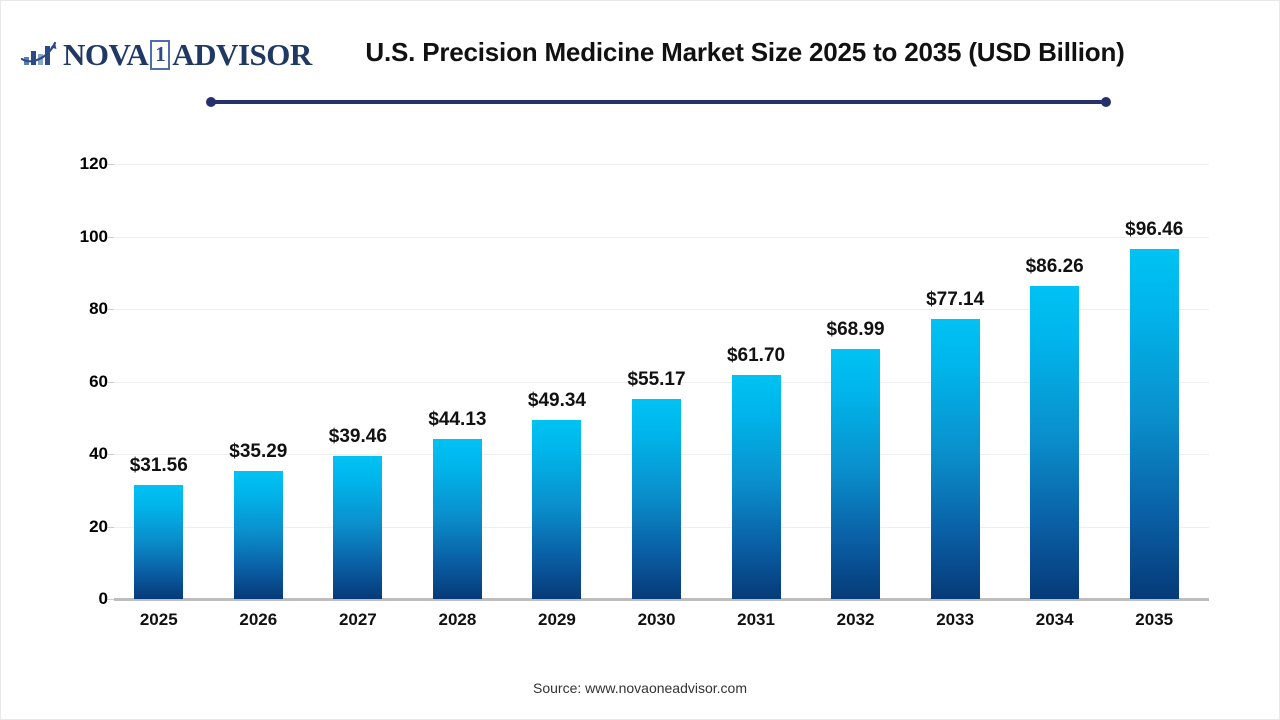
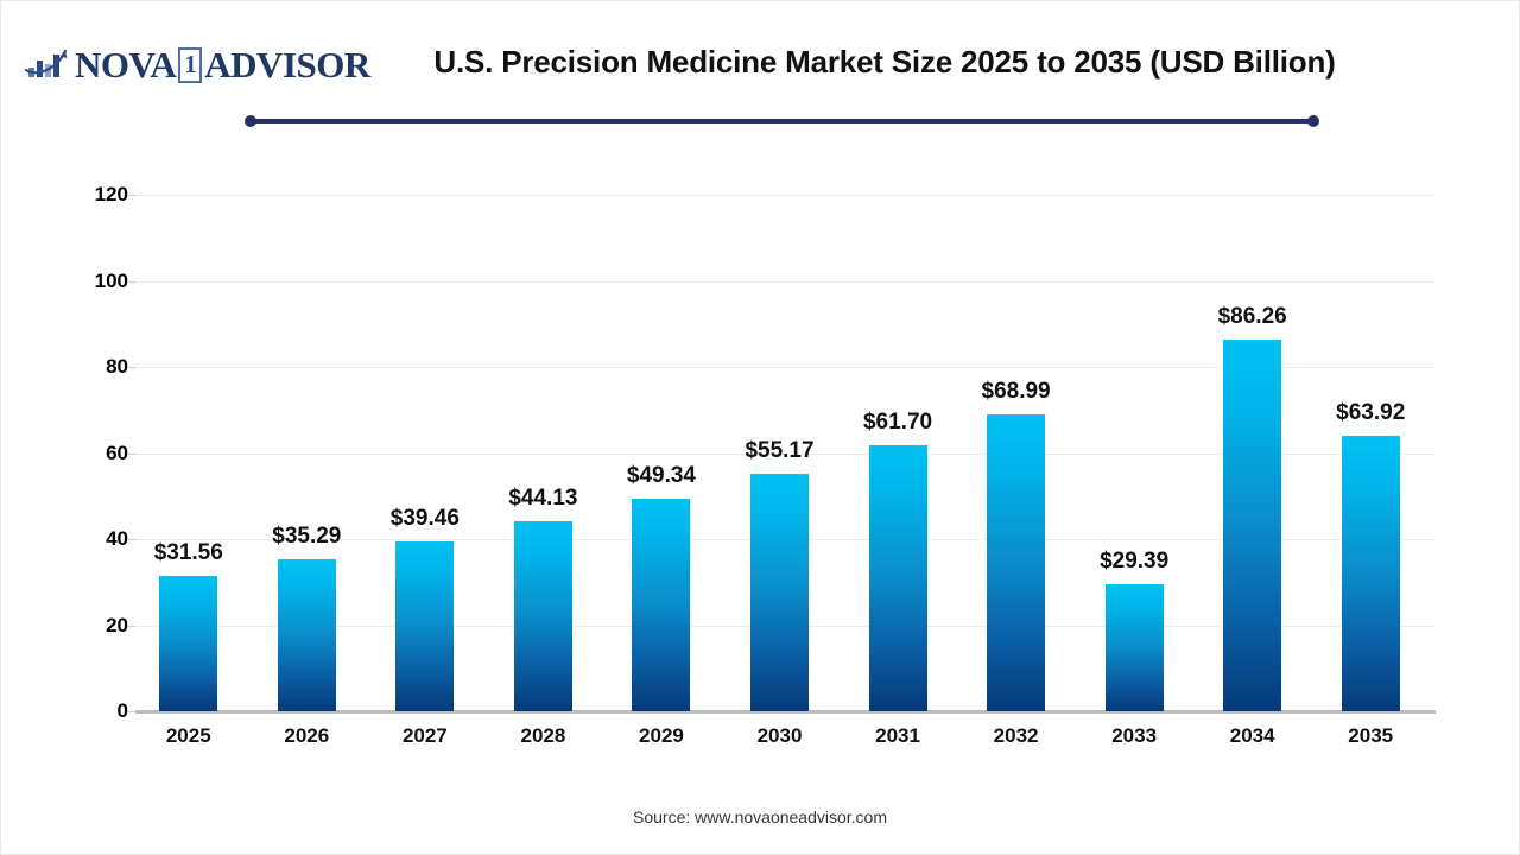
2033: $77.14 -> $29.39
2035: $96.46 -> $63.92
